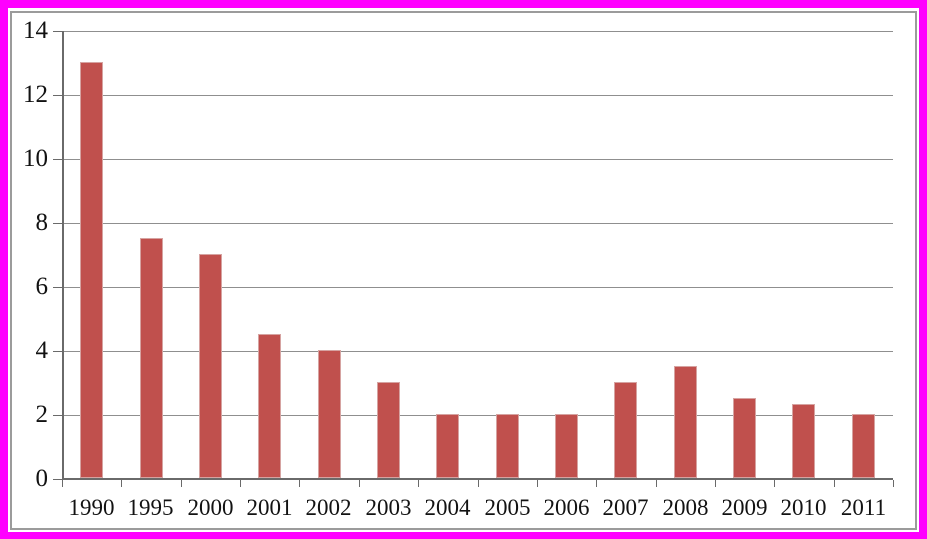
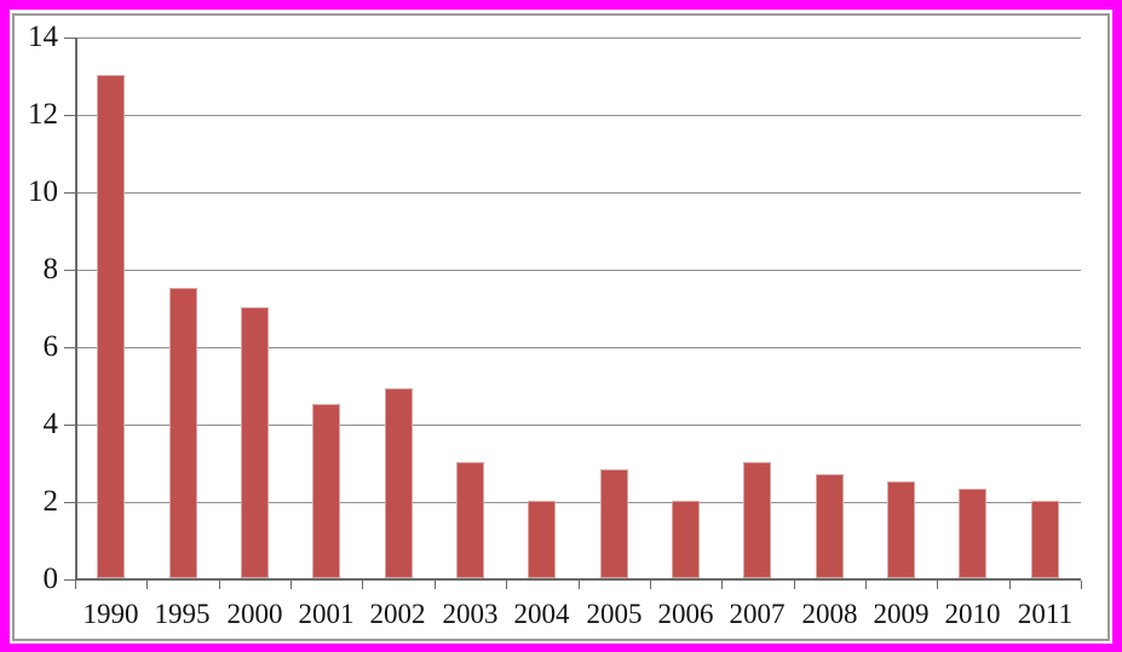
2002: 4.0 -> 4.9
2005: 2.0 -> 2.8
2008: 3.5 -> 2.7
